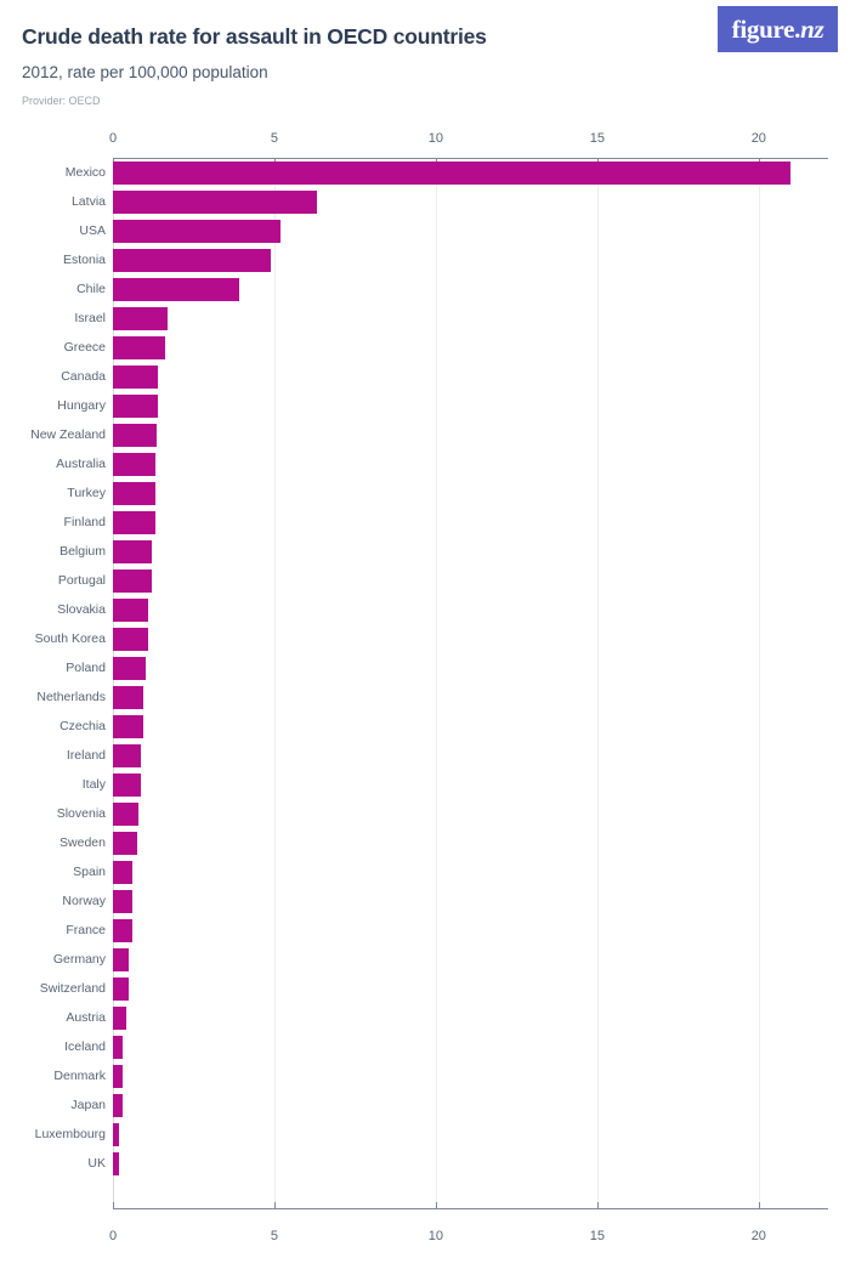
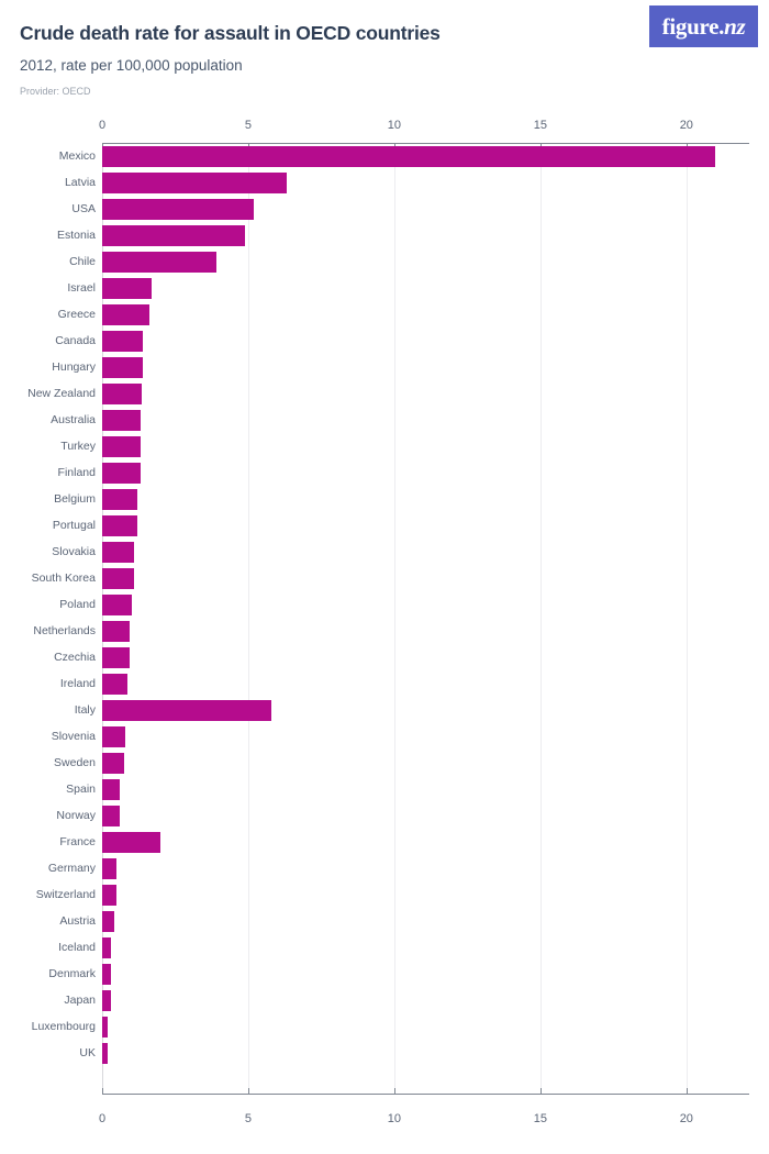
Italy: 0.8 -> 5.8
France: 0.6 -> 2.0
